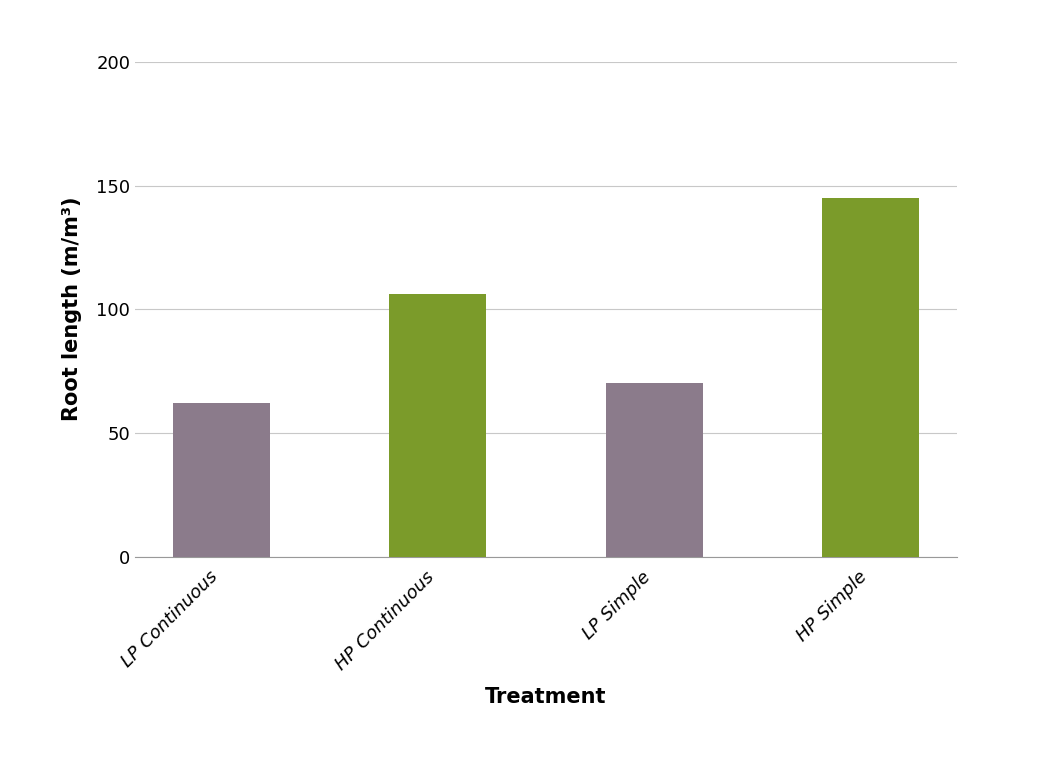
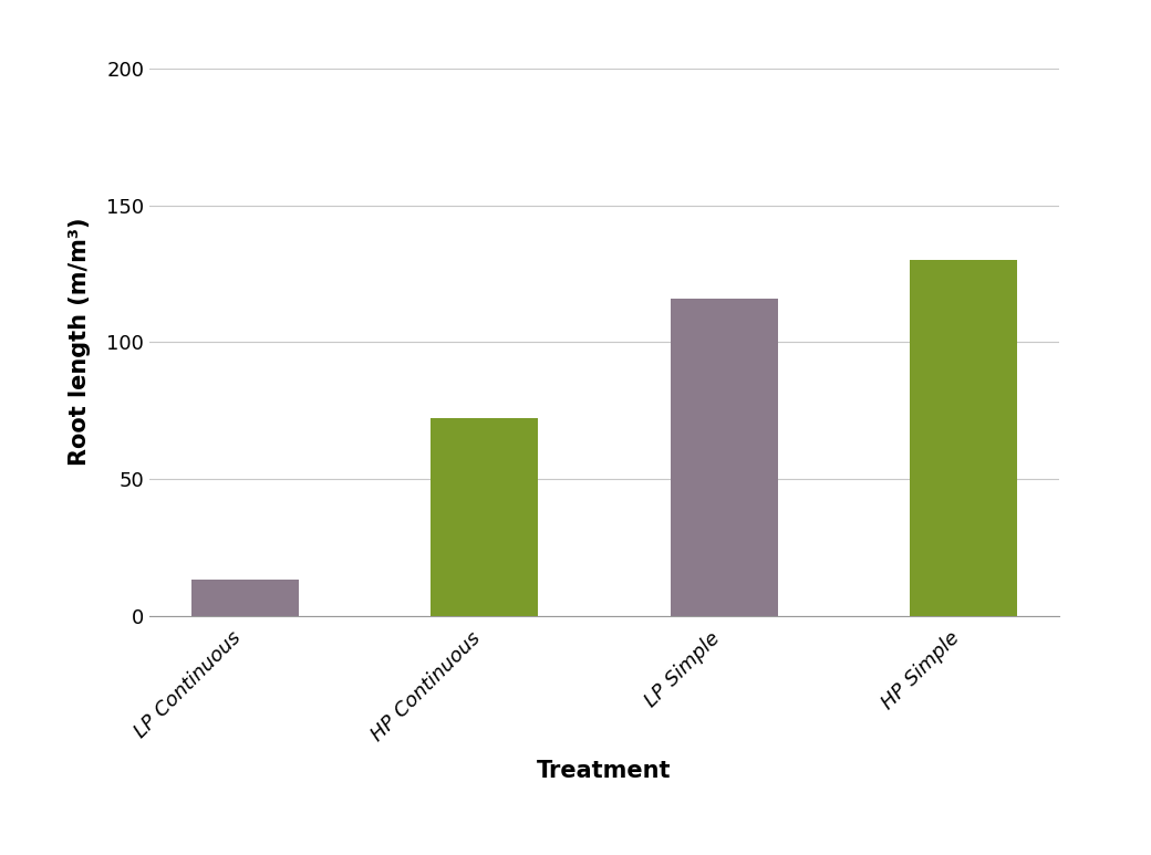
LP Continuous: 62 -> 13
HP Continuous: 106 -> 72
LP Simple: 70 -> 116
HP Simple: 145 -> 130
